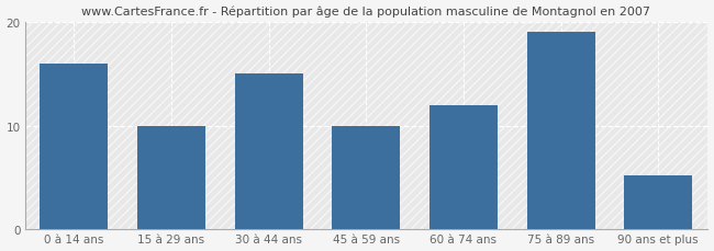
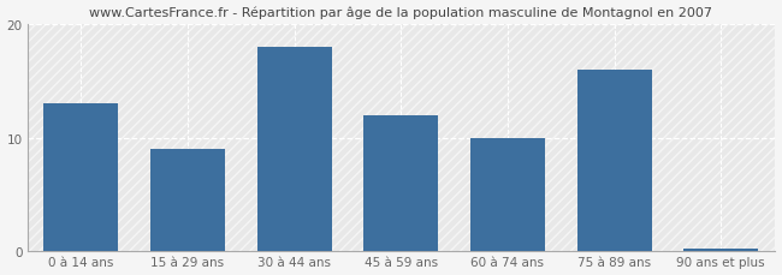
0 à 14 ans: 16.0 -> 13.0
15 à 29 ans: 10.0 -> 9.0
30 à 44 ans: 15.0 -> 18.0
45 à 59 ans: 10.0 -> 12.0
60 à 74 ans: 12.0 -> 10.0
75 à 89 ans: 19.0 -> 16.0
90 ans et plus: 5.2 -> 0.2
